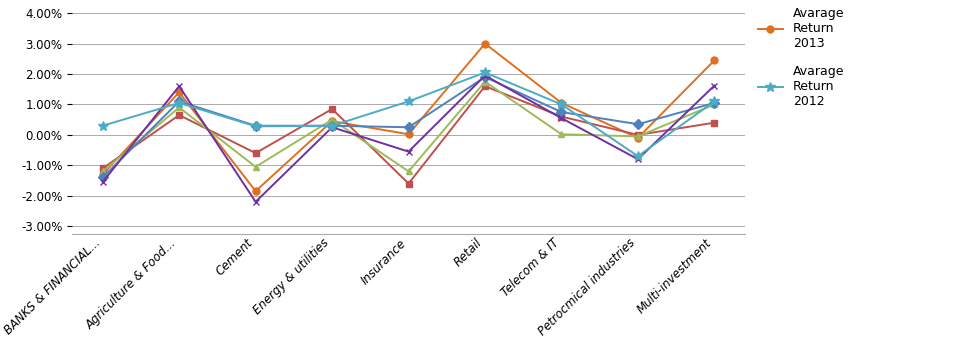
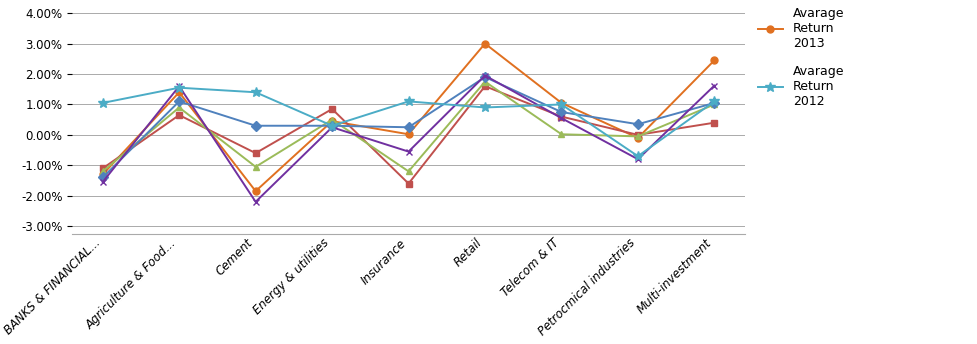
Avarage Return 2012/BANKS & FINANCIAL...: 0.30% -> 1.05%
Avarage Return 2012/Agriculture & Food...: 1.05% -> 1.55%
Avarage Return 2012/Cement: 0.28% -> 1.40%
Avarage Return 2012/Retail: 2.05% -> 0.90%
